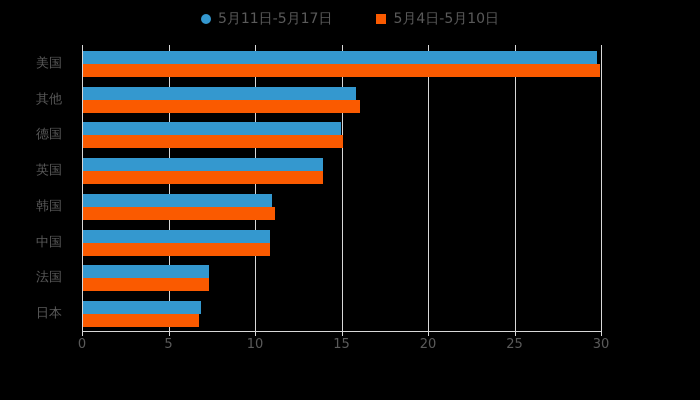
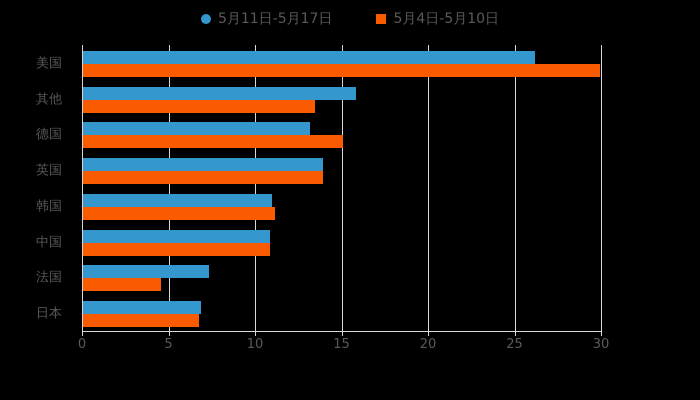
5月11日-5月17日/美国: 29.7 -> 26.1
5月4日-5月10日/其他: 16.0 -> 13.4
5月11日-5月17日/德国: 14.9 -> 13.1
5月4日-5月10日/法国: 7.3 -> 4.5
